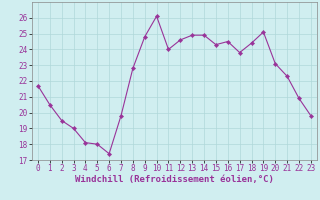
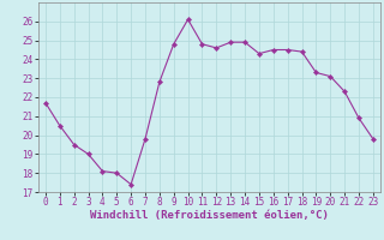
11: 24.0 -> 24.8
17: 23.8 -> 24.5
19: 25.1 -> 23.3
